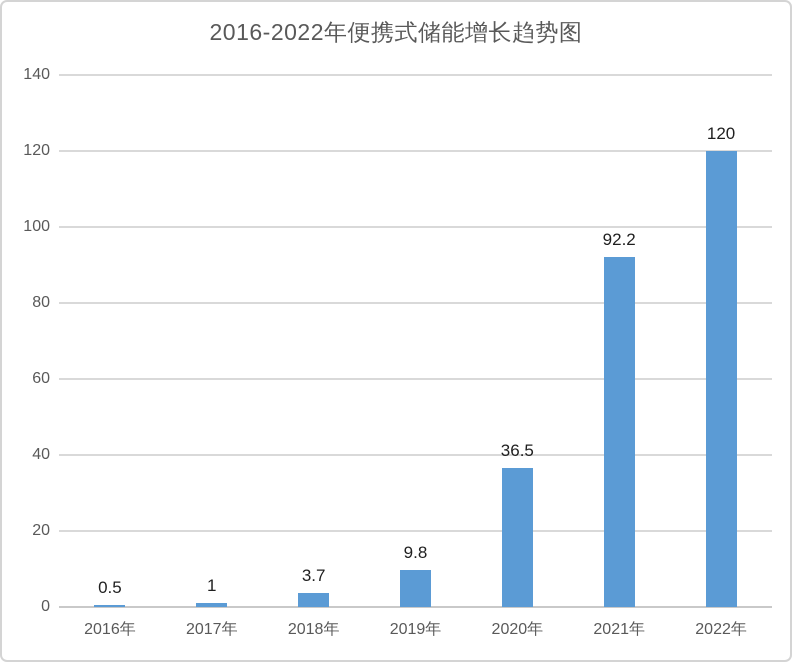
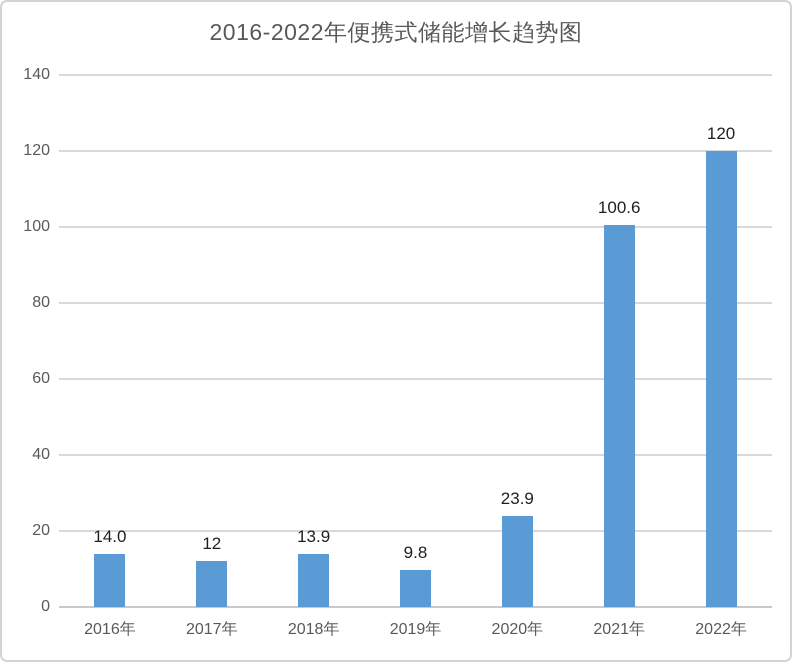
2016年: 0.5 -> 14.0
2017年: 1 -> 12
2018年: 3.7 -> 13.9
2020年: 36.5 -> 23.9
2021年: 92.2 -> 100.6
